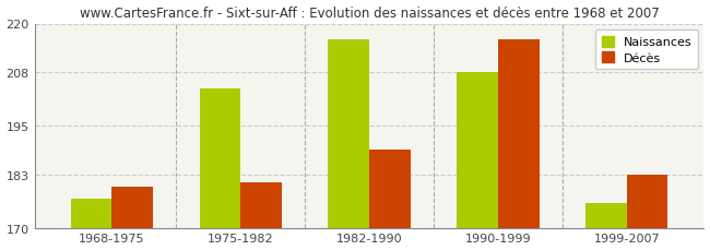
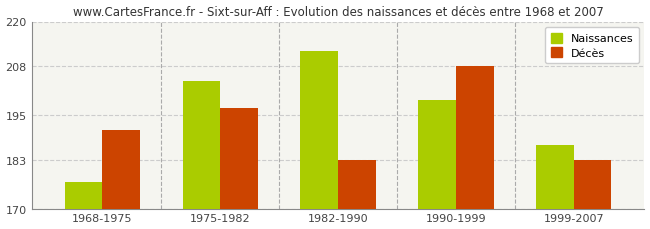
Décès/1968-1975: 180 -> 191
Décès/1975-1982: 181 -> 197
Naissances/1982-1990: 216 -> 212
Décès/1982-1990: 189 -> 183
Naissances/1990-1999: 208 -> 199
Décès/1990-1999: 216 -> 208
Naissances/1999-2007: 176 -> 187
